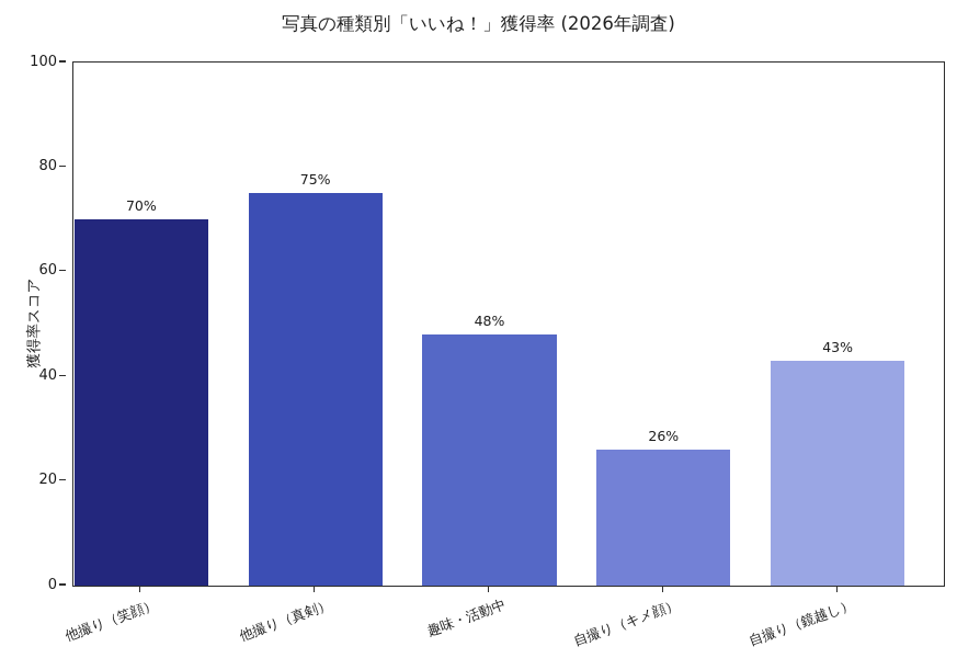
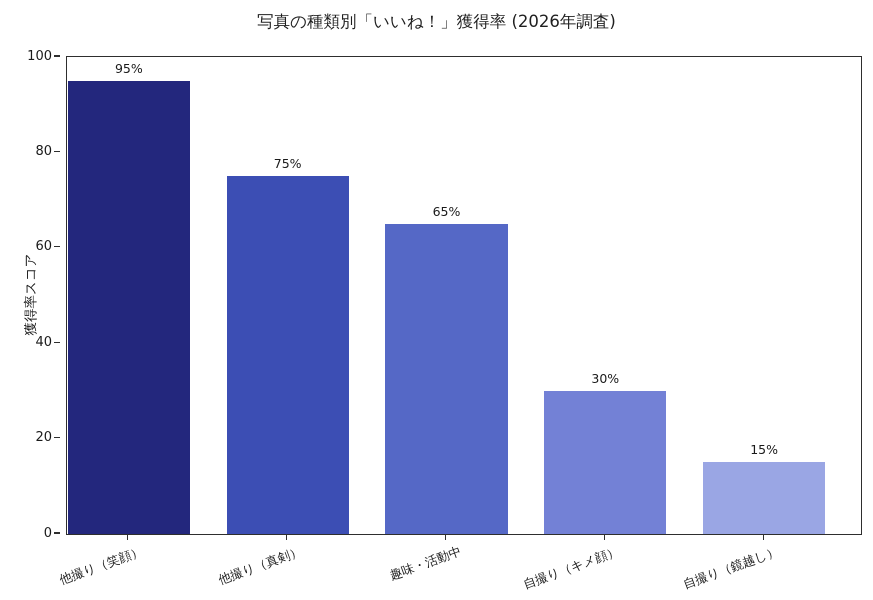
他撮り（笑顔）: 70% -> 95%
趣味・活動中: 48% -> 65%
自撮り（キメ顔）: 26% -> 30%
自撮り（鏡越し）: 43% -> 15%
